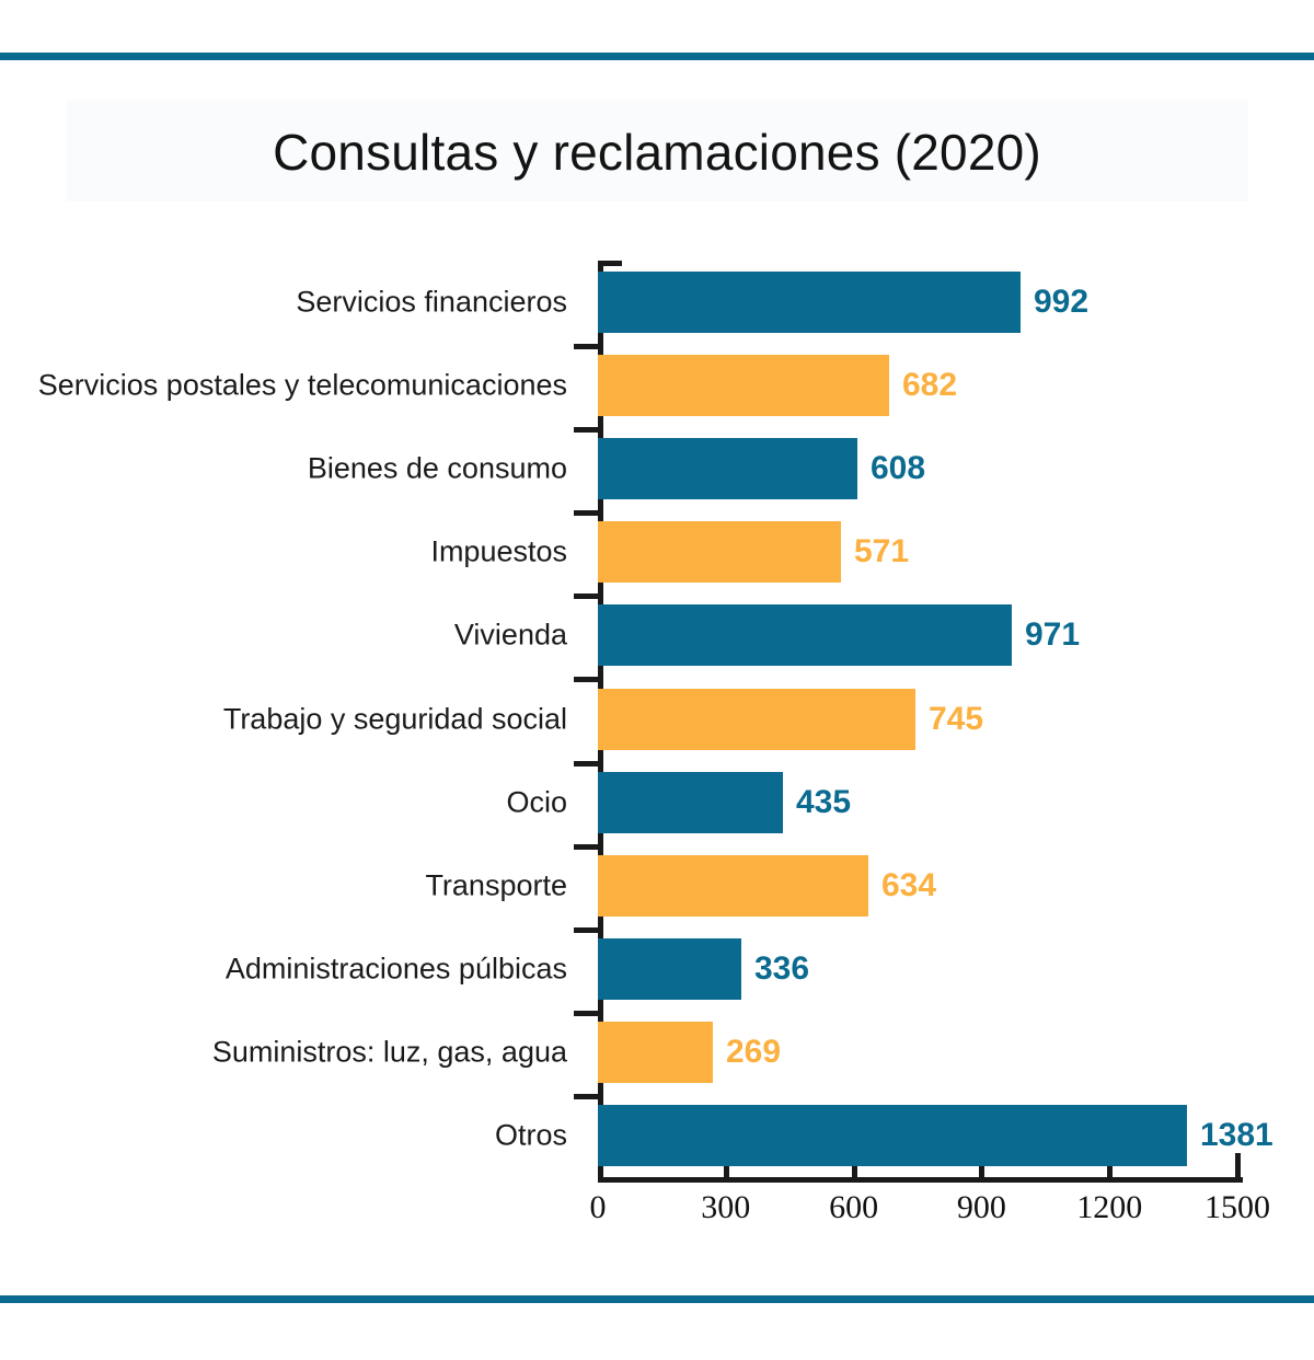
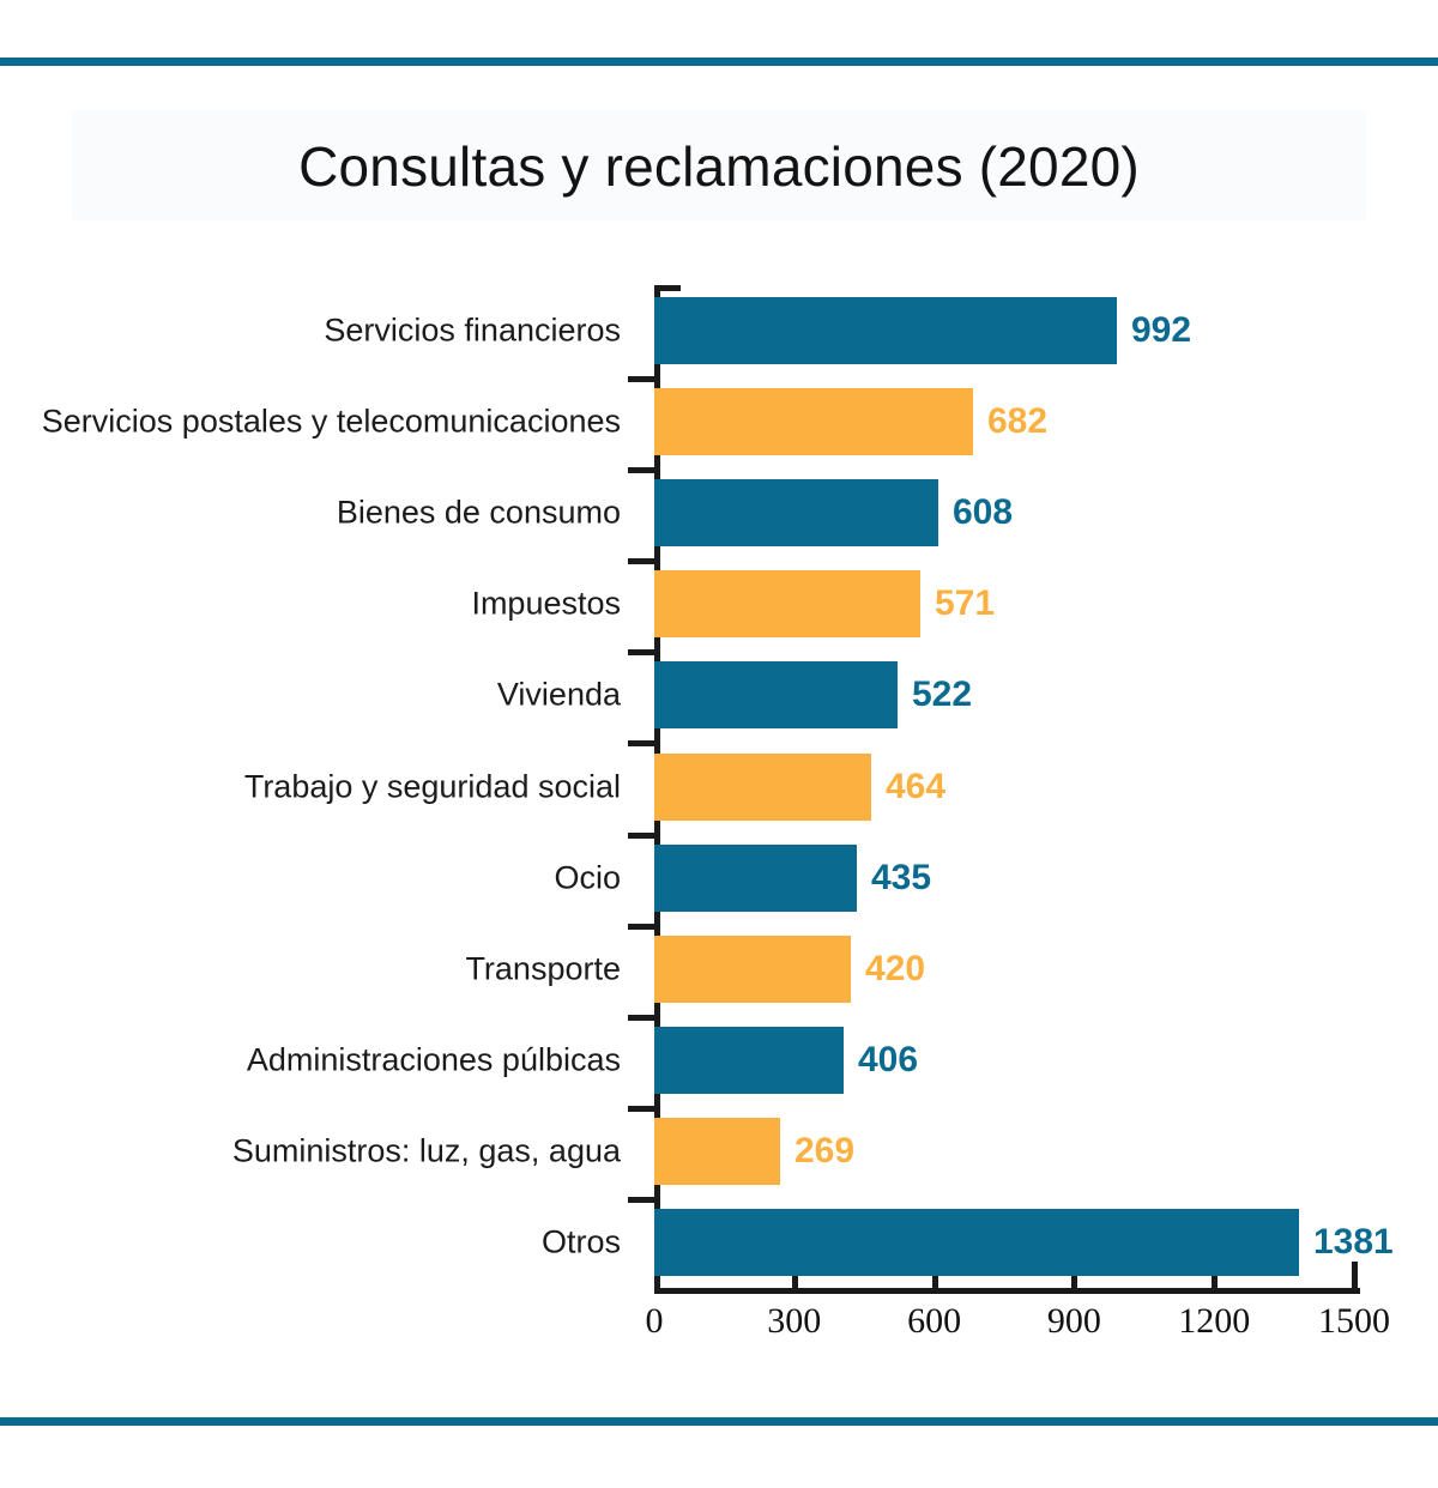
Vivienda: 971 -> 522
Trabajo y seguridad social: 745 -> 464
Transporte: 634 -> 420
Administraciones púlbicas: 336 -> 406
